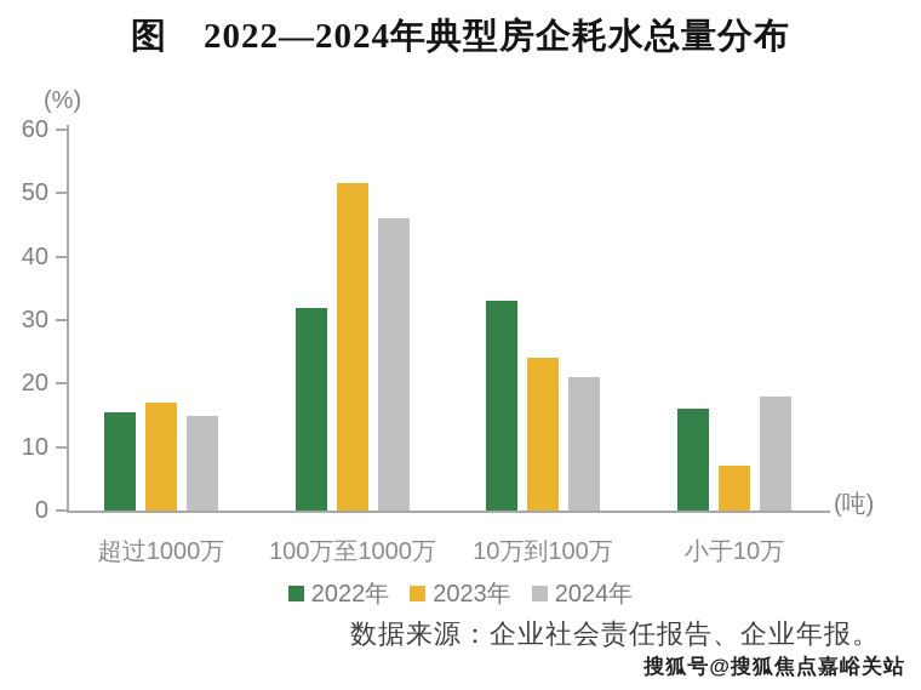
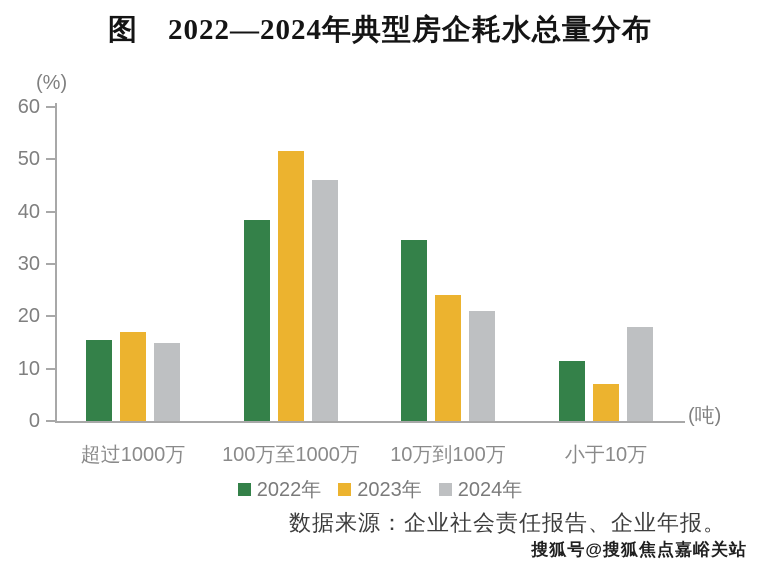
2022年/100万至1000万: 32 -> 38
2022年/10万到100万: 33 -> 34
2022年/小于10万: 16 -> 12
